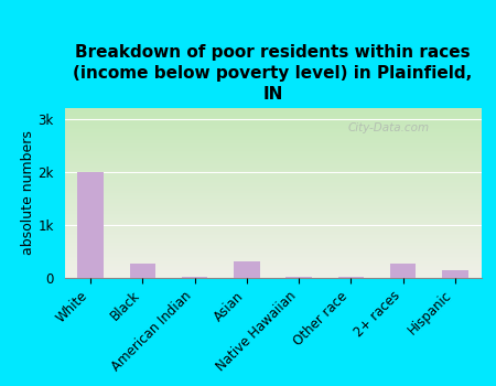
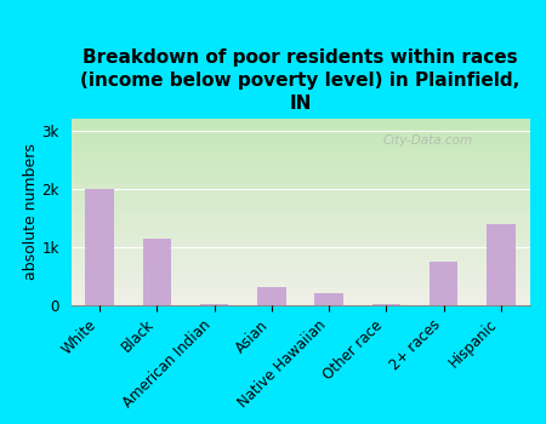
Black: 0.27k -> 1.15k
Native Hawaiian: 0.02k -> 0.20k
2+ races: 0.26k -> 0.75k
Hispanic: 0.15k -> 1.40k
